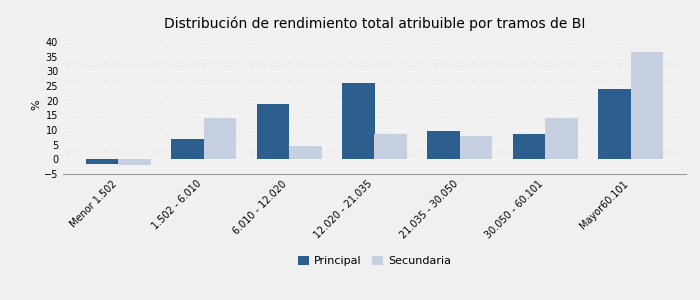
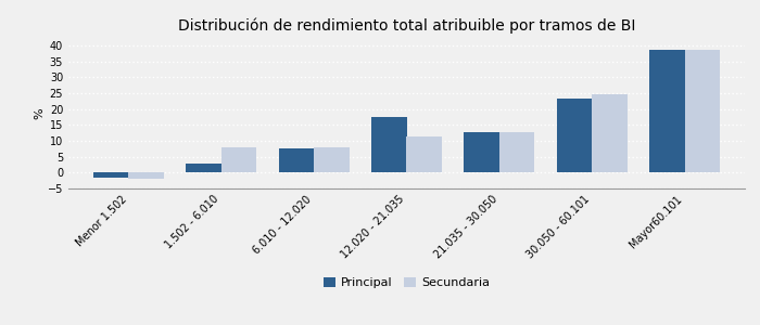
Principal/1.502 - 6.010: 7.0 -> 3.0
Secundaria/1.502 - 6.010: 14.0 -> 7.9
Principal/6.010 - 12.020: 19.0 -> 7.7
Secundaria/6.010 - 12.020: 4.5 -> 8.1
Principal/12.020 - 21.035: 26.0 -> 17.5
Secundaria/12.020 - 21.035: 8.5 -> 11.3
Principal/21.035 - 30.050: 9.5 -> 12.7
Secundaria/21.035 - 30.050: 8.0 -> 12.7
Principal/30.050 - 60.101: 8.5 -> 23.3
Secundaria/30.050 - 60.101: 14.0 -> 24.5
Principal/Mayor60.101: 24.0 -> 38.5
Secundaria/Mayor60.101: 36.5 -> 38.5
